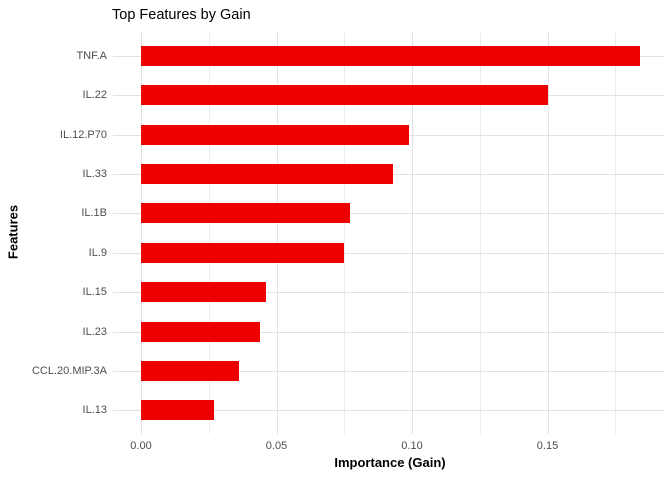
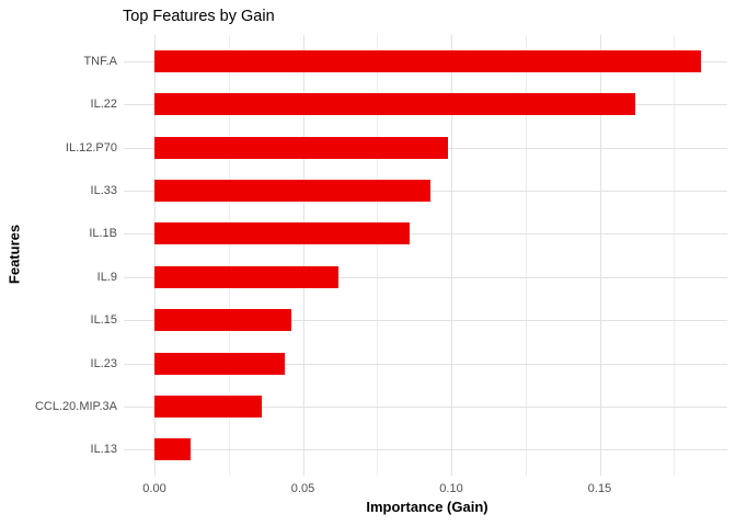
IL.22: 0.150 -> 0.162
IL.1B: 0.077 -> 0.086
IL.9: 0.075 -> 0.062
IL.13: 0.027 -> 0.012
